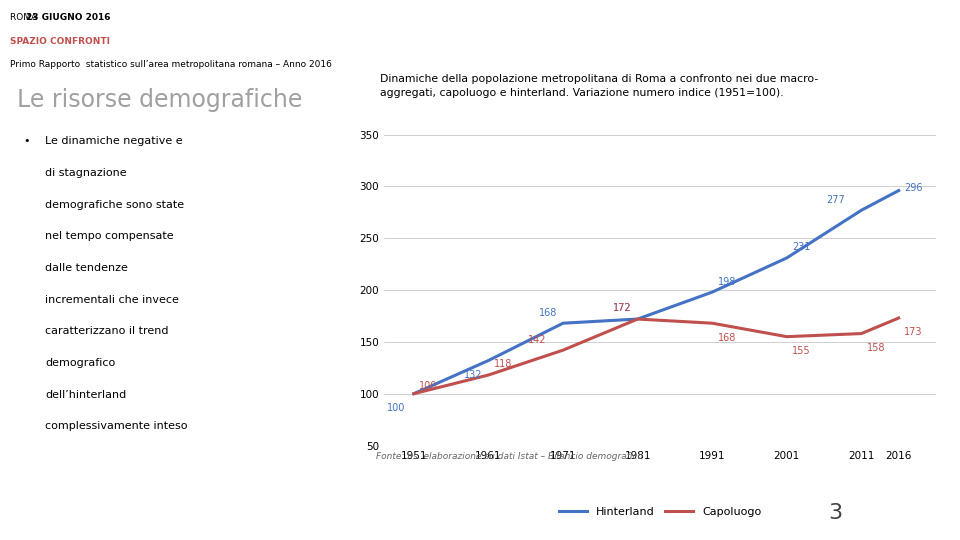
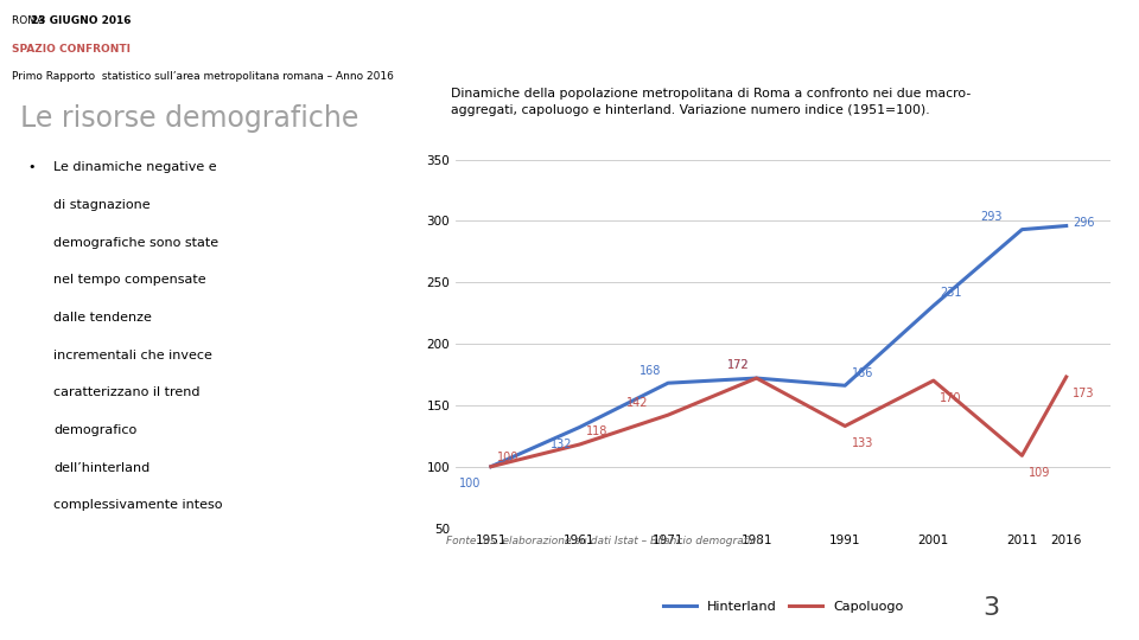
Hinterland/1991: 198 -> 166
Capoluogo/1991: 168 -> 133
Capoluogo/2001: 155 -> 170
Hinterland/2011: 277 -> 293
Capoluogo/2011: 158 -> 109
